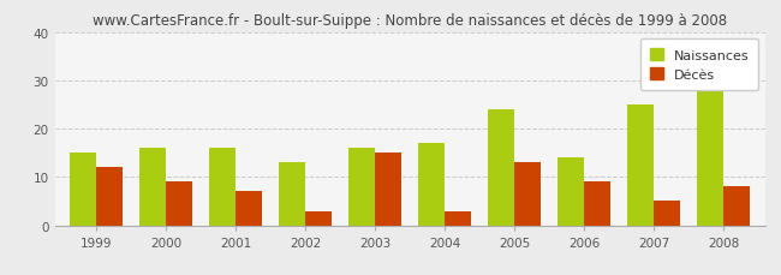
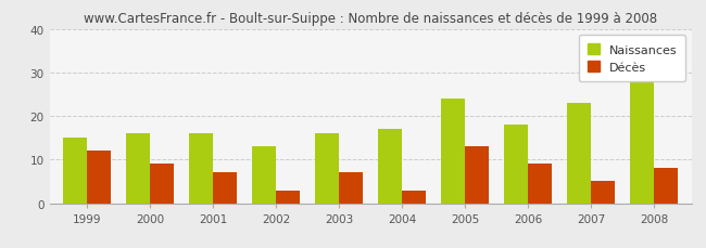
Décès/2003: 15 -> 7
Naissances/2006: 14 -> 18
Naissances/2007: 25 -> 23
